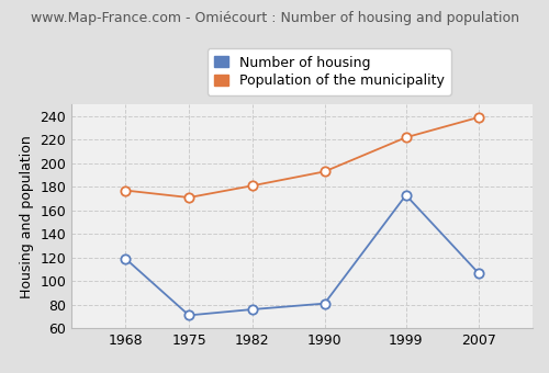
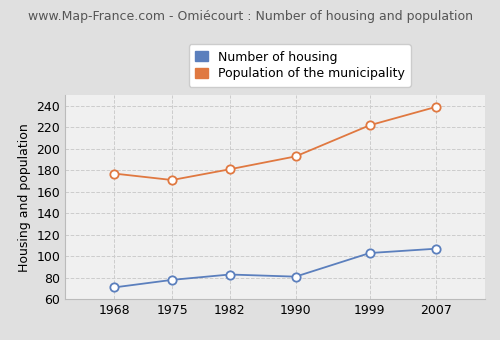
Number of housing/1968: 119 -> 71
Number of housing/1975: 71 -> 78
Number of housing/1982: 76 -> 83
Number of housing/1999: 173 -> 103
